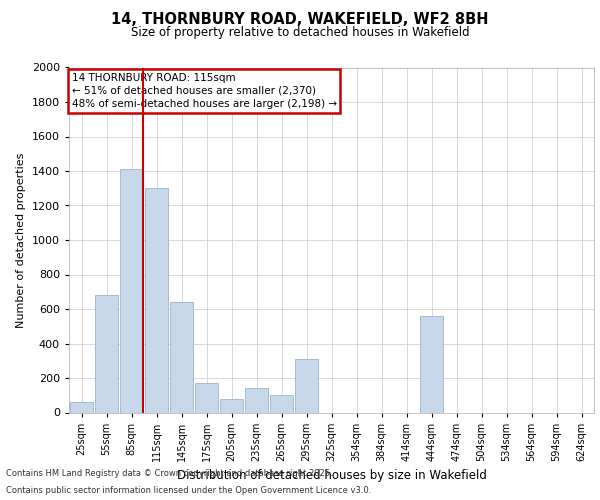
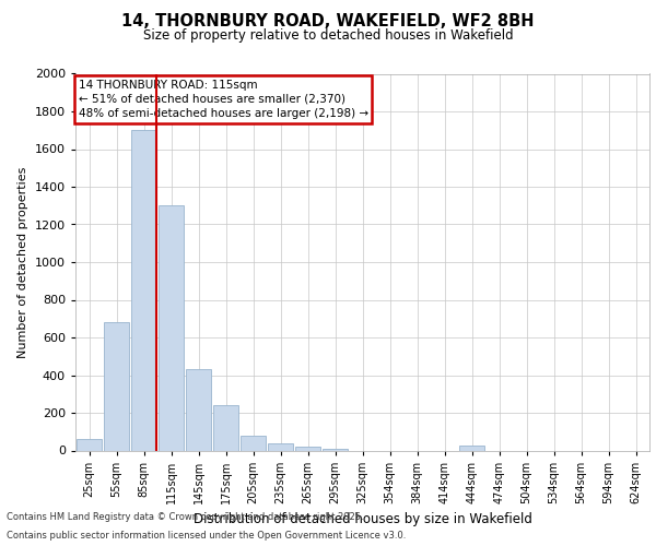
85sqm: 1410 -> 1700
145sqm: 640 -> 430
175sqm: 170 -> 240
235sqm: 140 -> 40
265sqm: 100 -> 20
295sqm: 310 -> 10
444sqm: 560 -> 20
